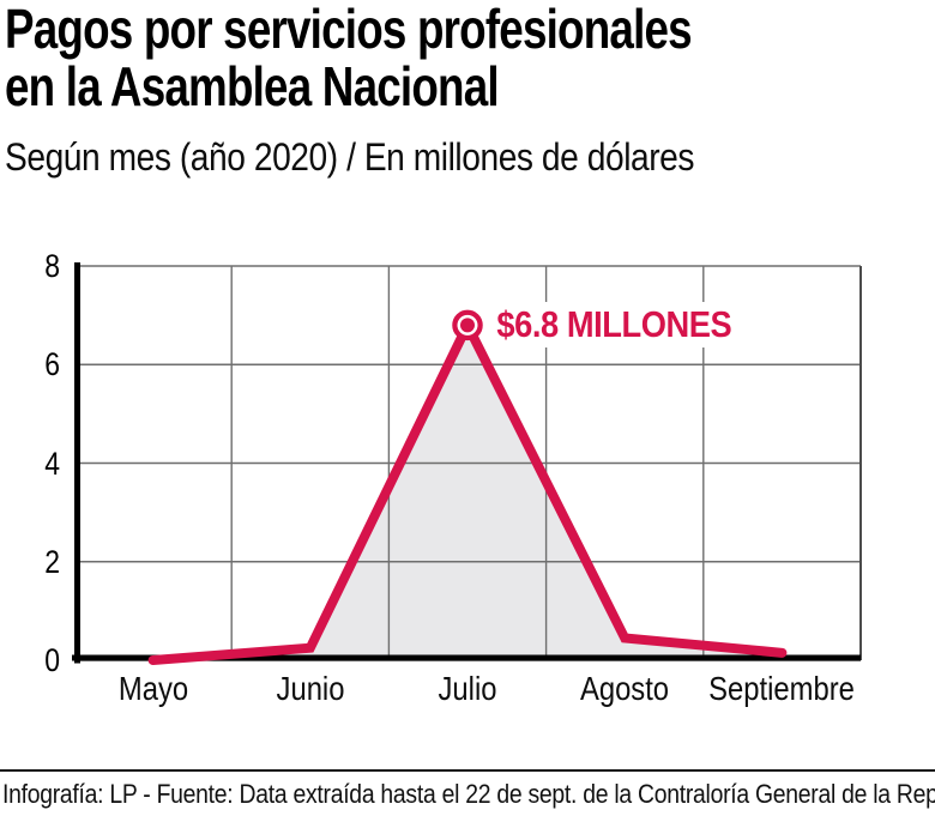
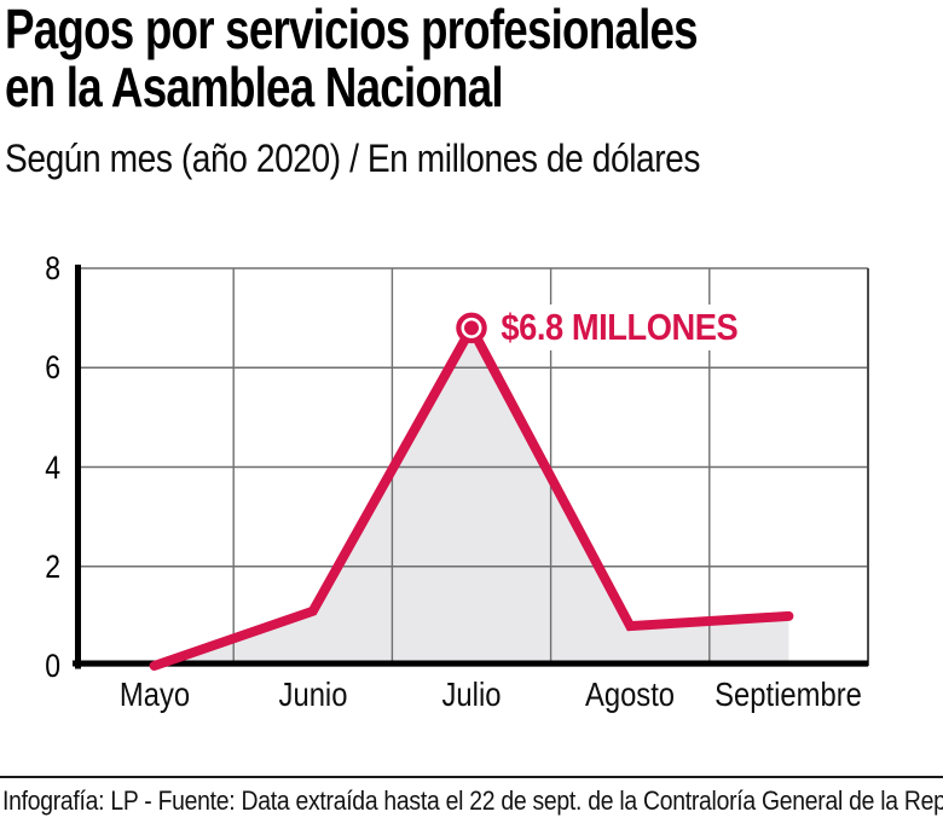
Junio: 0.2 -> 1.1
Agosto: 0.5 -> 0.8
Septiembre: 0.1 -> 1.0
